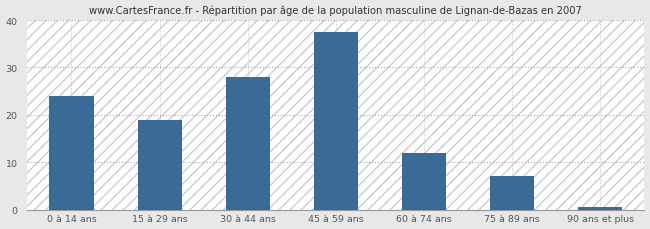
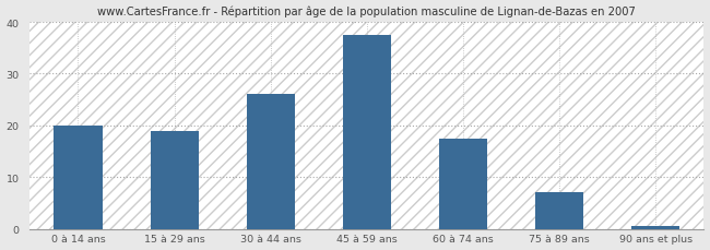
0 à 14 ans: 24.0 -> 20.0
30 à 44 ans: 28.0 -> 26.0
60 à 74 ans: 12.0 -> 17.5
